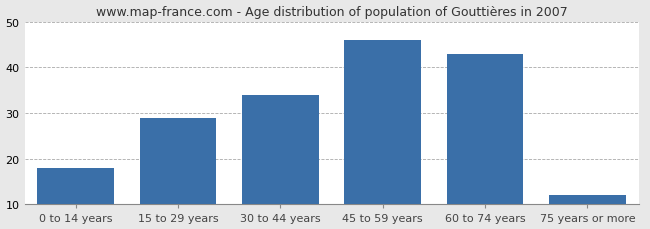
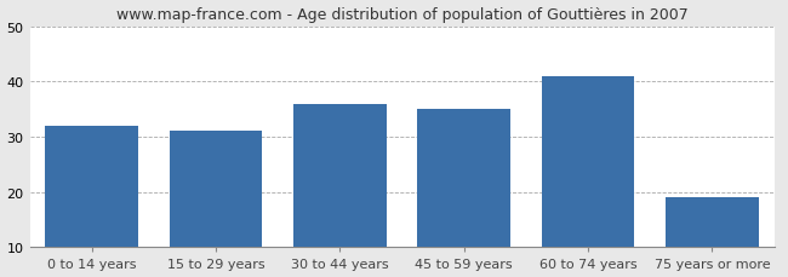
0 to 14 years: 18 -> 32
15 to 29 years: 29 -> 31
30 to 44 years: 34 -> 36
45 to 59 years: 46 -> 35
60 to 74 years: 43 -> 41
75 years or more: 12 -> 19
